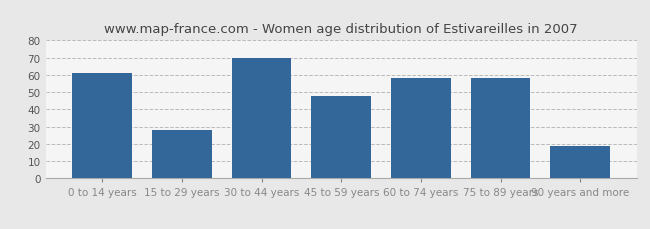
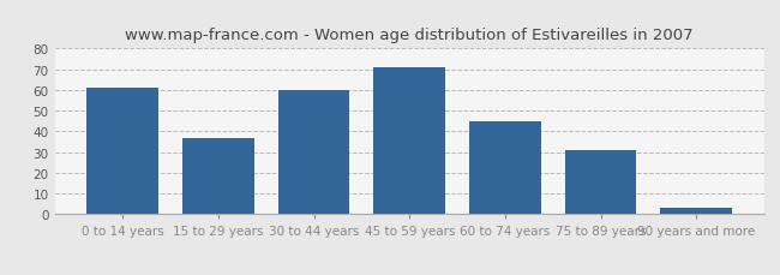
15 to 29 years: 28 -> 37
30 to 44 years: 70 -> 60
45 to 59 years: 48 -> 71
60 to 74 years: 58 -> 45
75 to 89 years: 58 -> 31
90 years and more: 19 -> 3
